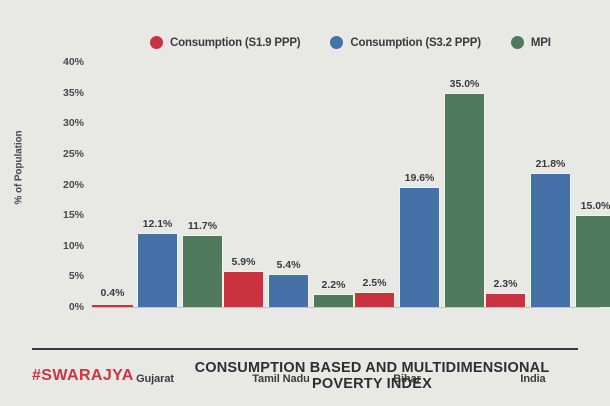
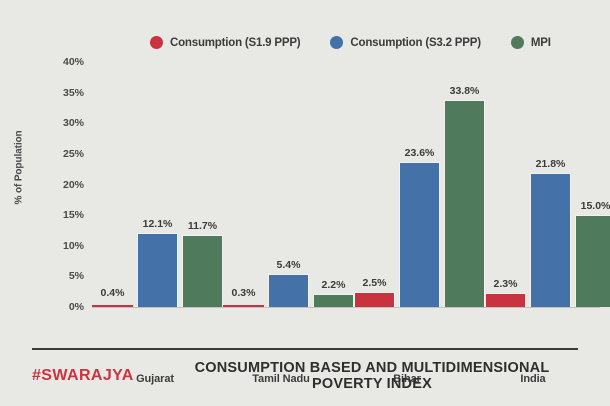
Consumption (S1.9 PPP)/Tamil Nadu: 5.9% -> 0.3%
Consumption (S3.2 PPP)/Bihar: 19.6% -> 23.6%
MPI/Bihar: 35.0% -> 33.8%
